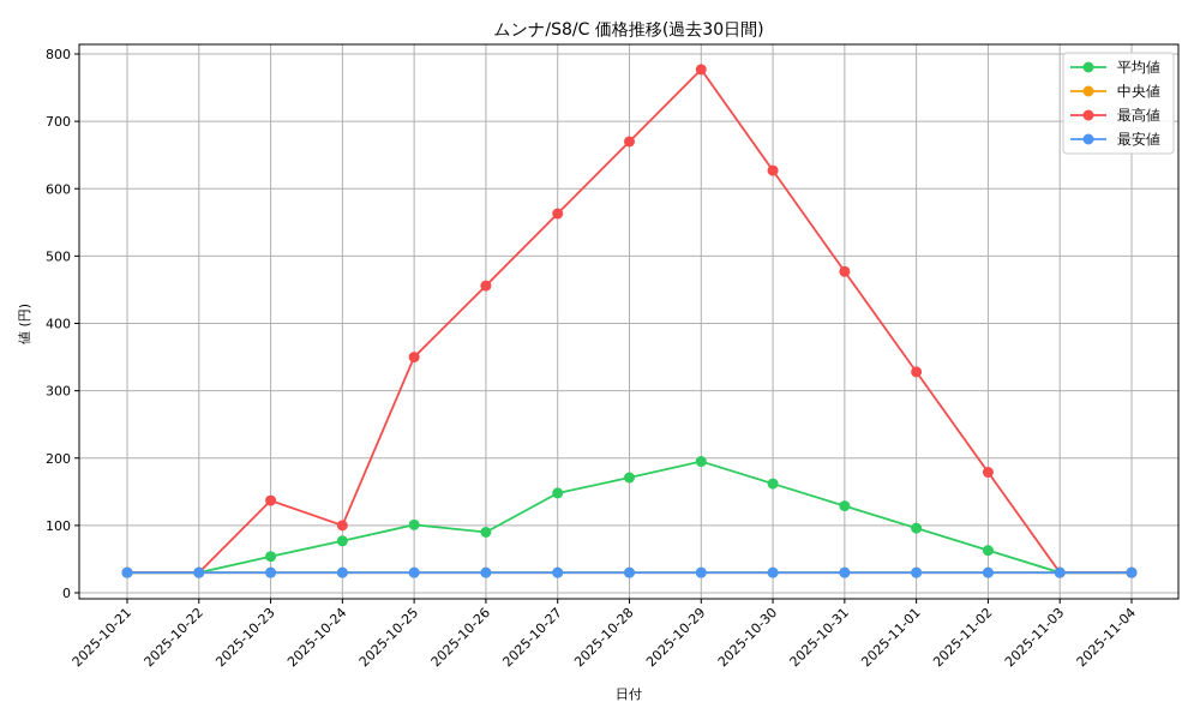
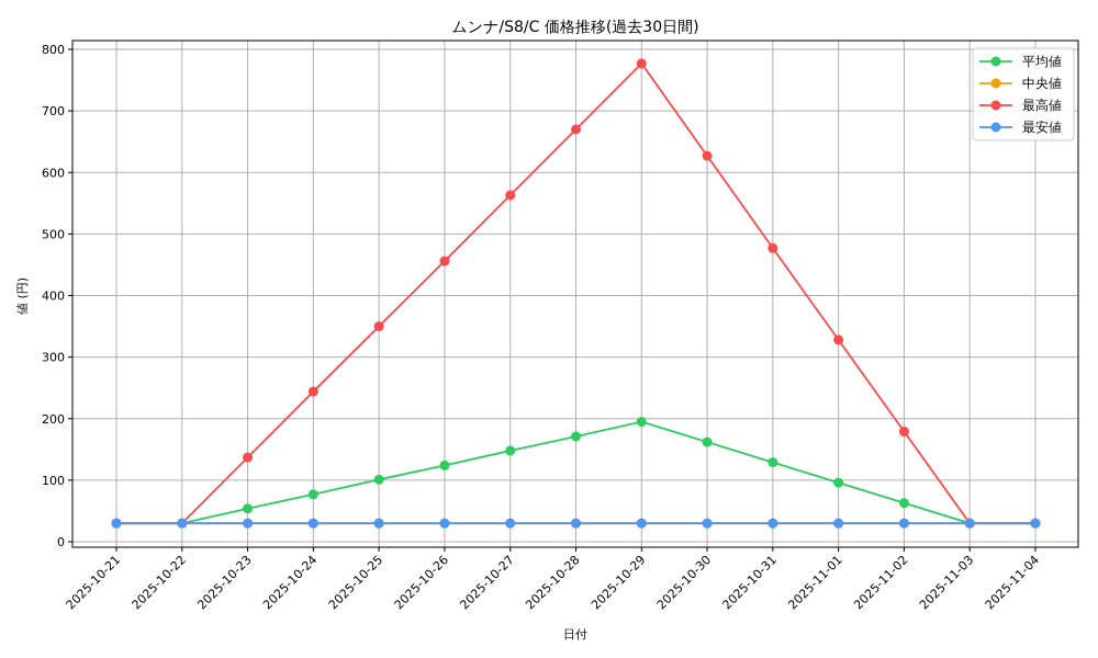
最高値/2025-10-24: 100 -> 240
平均値/2025-10-26: 90 -> 120
